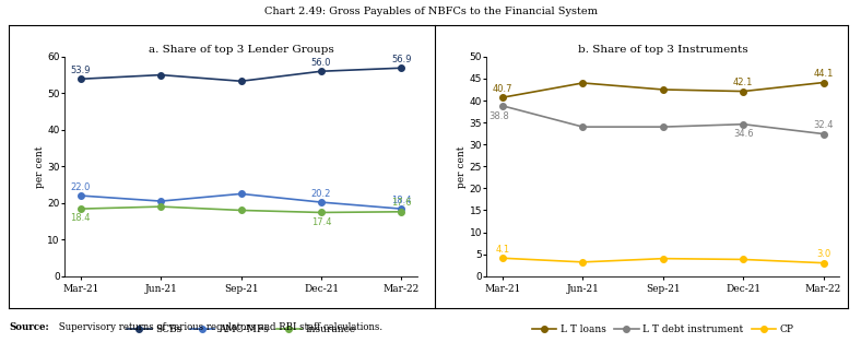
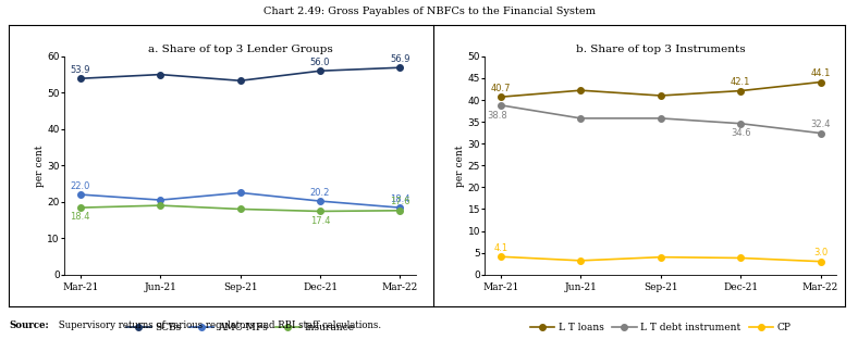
b. Share of top 3 Instruments/L T loans/Jun-21: 44.0 -> 42.2
b. Share of top 3 Instruments/L T debt instrument/Jun-21: 34.0 -> 35.8
b. Share of top 3 Instruments/L T loans/Sep-21: 42.5 -> 41.0
b. Share of top 3 Instruments/L T debt instrument/Sep-21: 34.0 -> 35.8
